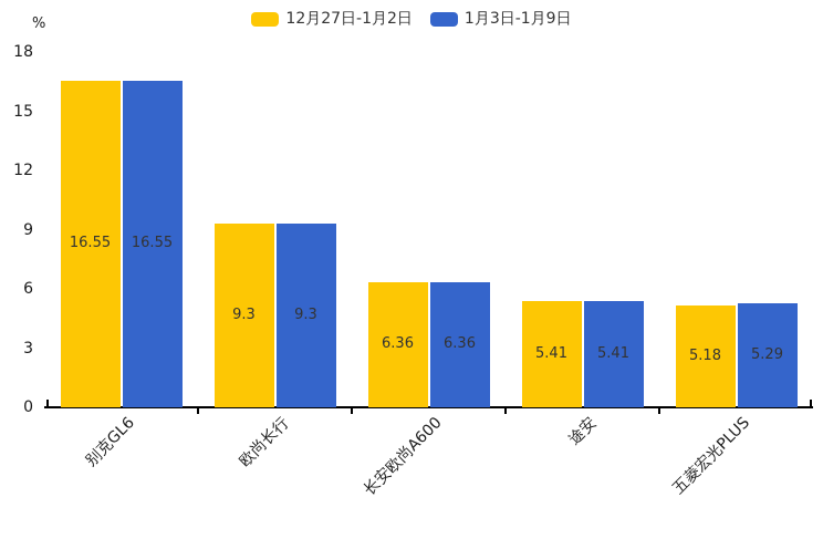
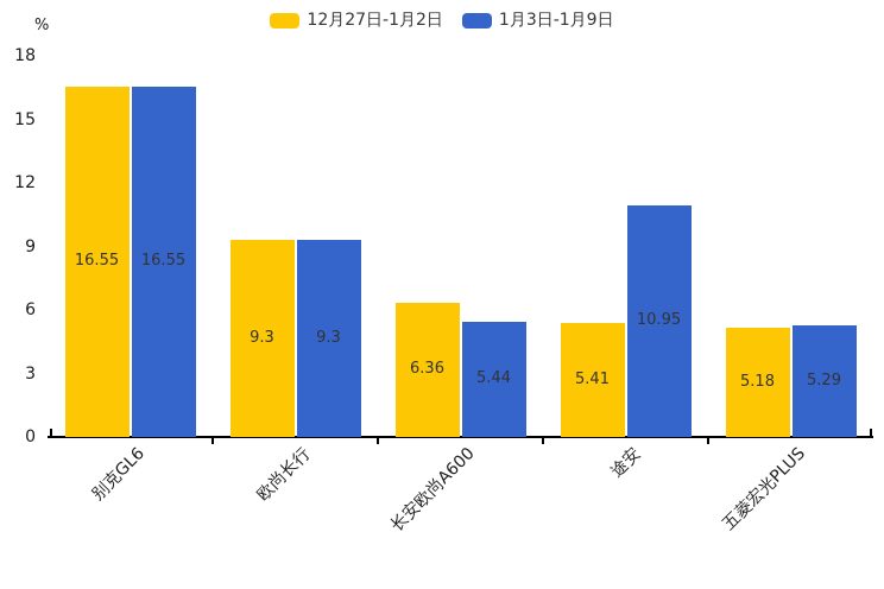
1月3日-1月9日/长安欧尚A600: 6.36 -> 5.44
1月3日-1月9日/途安: 5.41 -> 10.95
